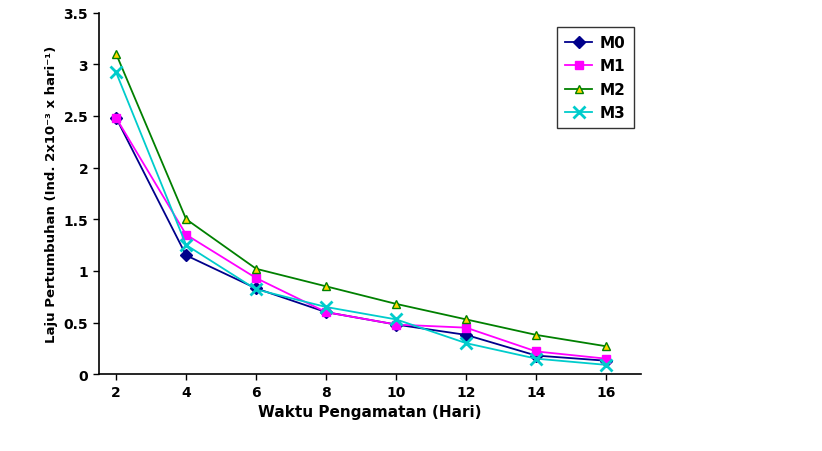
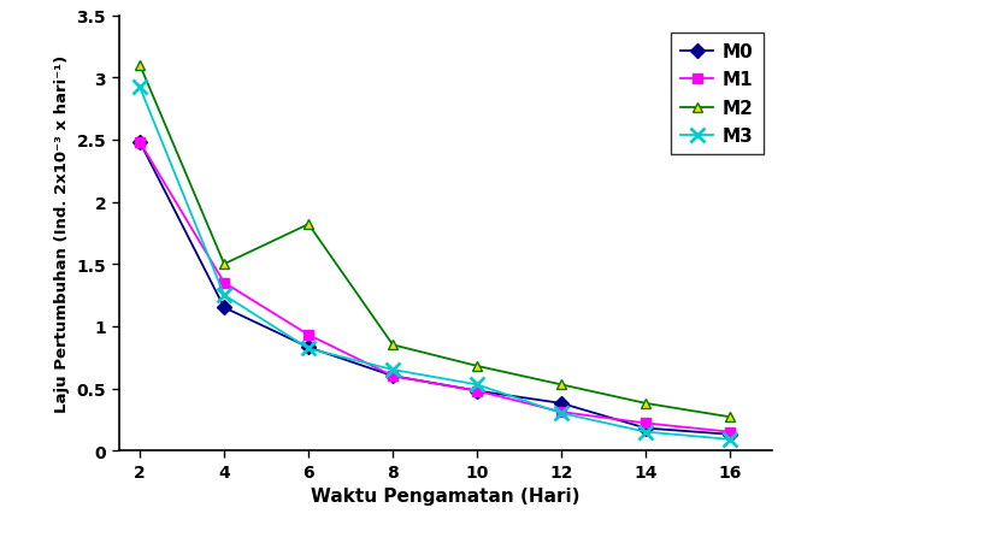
M2/6: 1.02 -> 1.82
M1/12: 0.45 -> 0.31
